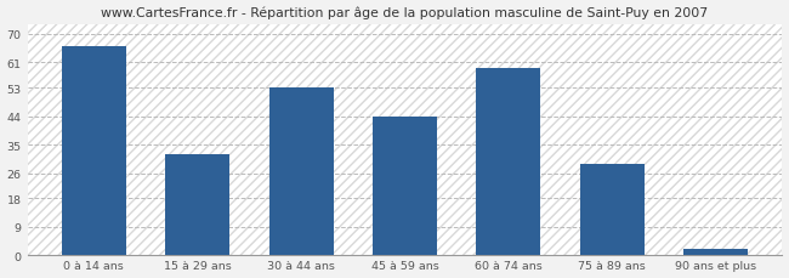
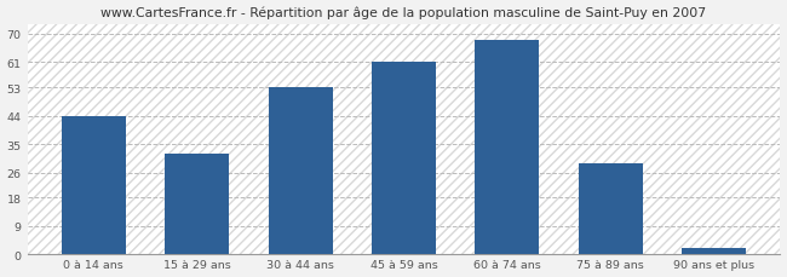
0 à 14 ans: 66 -> 44
45 à 59 ans: 44 -> 61
60 à 74 ans: 59 -> 68
